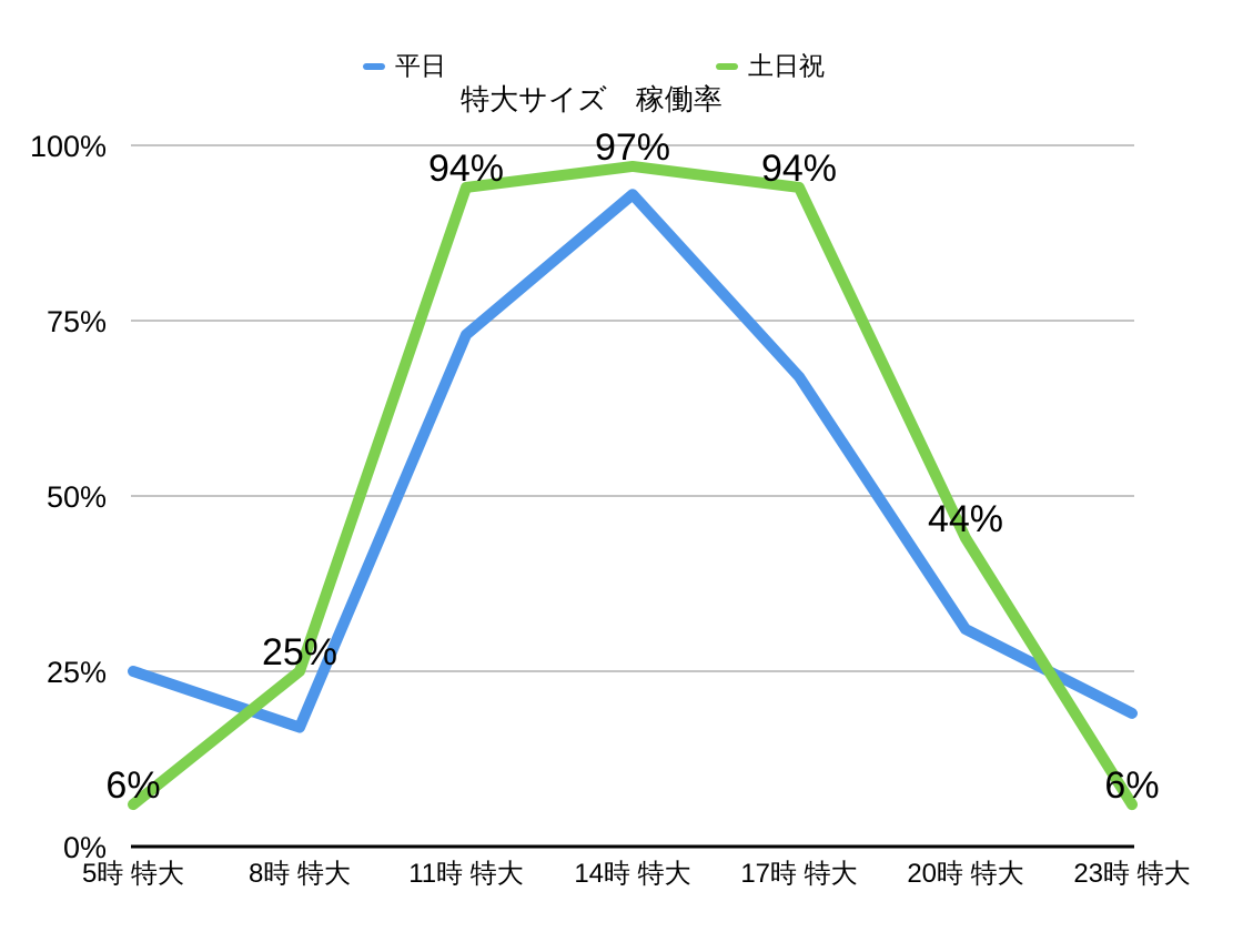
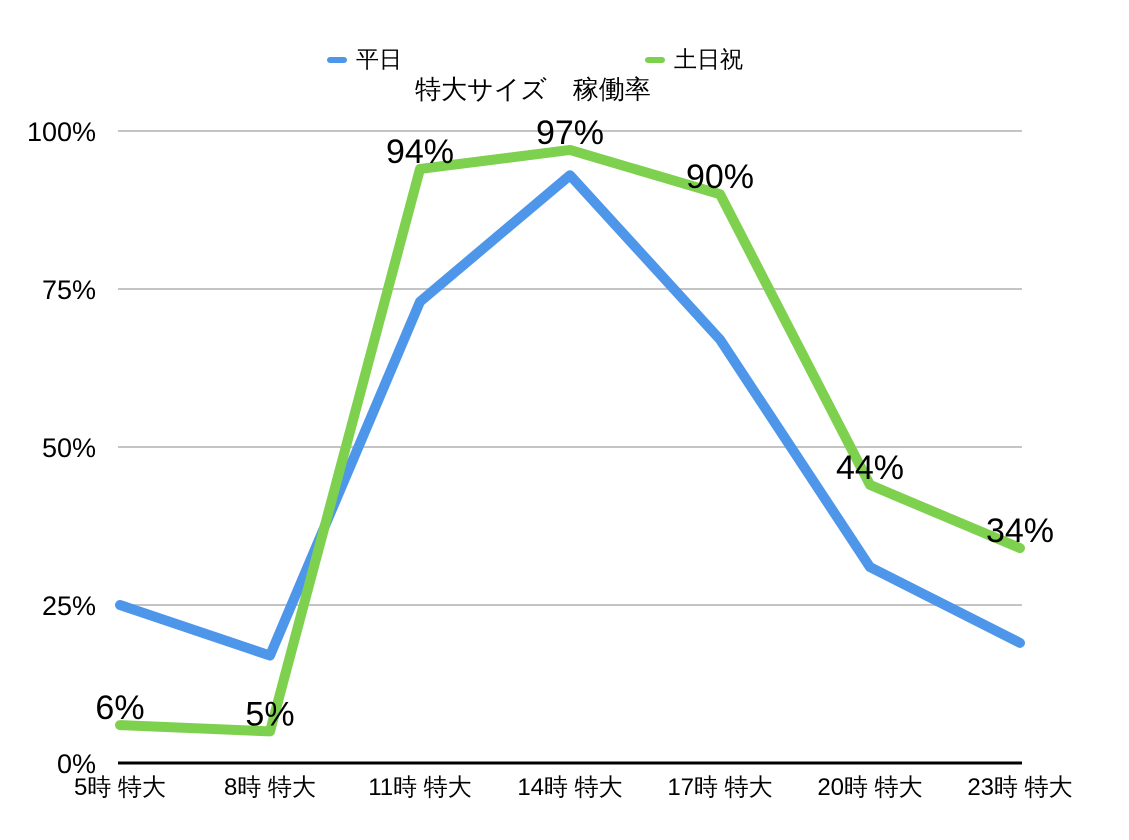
土日祝/8時 特大: 25% -> 5%
土日祝/17時 特大: 94% -> 90%
土日祝/23時 特大: 6% -> 34%
